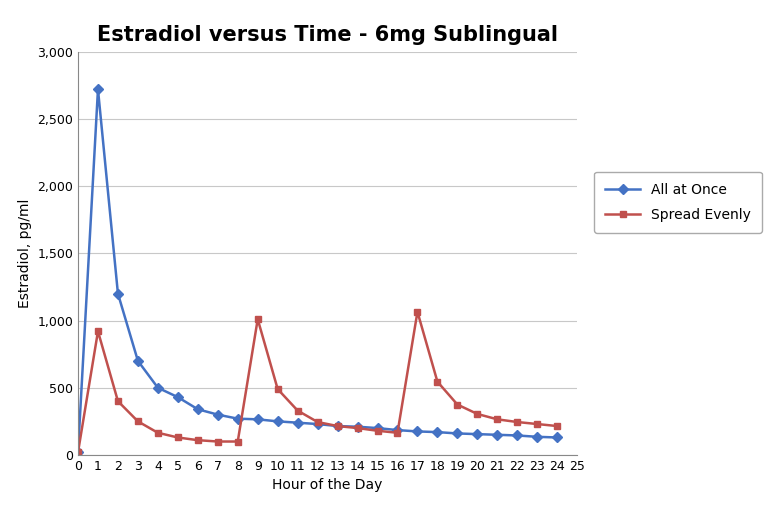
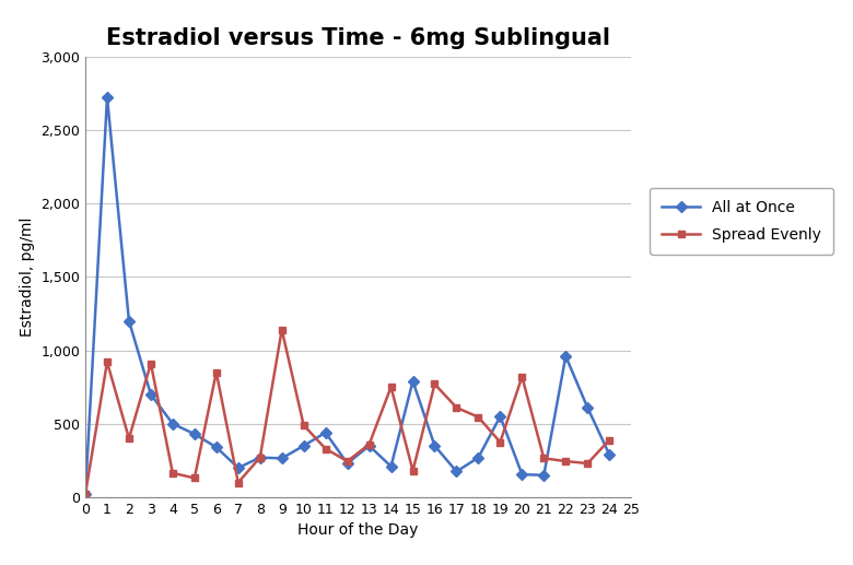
Spread Evenly/3: 250 -> 910
Spread Evenly/6: 110 -> 850
All at Once/7: 300 -> 200
Spread Evenly/8: 100 -> 270
Spread Evenly/9: 1,010 -> 1,140
All at Once/10: 250 -> 350
All at Once/11: 240 -> 440
All at Once/13: 220 -> 350
Spread Evenly/13: 220 -> 360
Spread Evenly/14: 200 -> 750
All at Once/15: 200 -> 790
All at Once/16: 180 -> 350
Spread Evenly/16: 160 -> 770
Spread Evenly/17: 1,060 -> 610
All at Once/18: 170 -> 270
All at Once/19: 160 -> 550
Spread Evenly/20: 300 -> 820
All at Once/22: 140 -> 960
All at Once/23: 140 -> 610
All at Once/24: 130 -> 290
Spread Evenly/24: 220 -> 390
